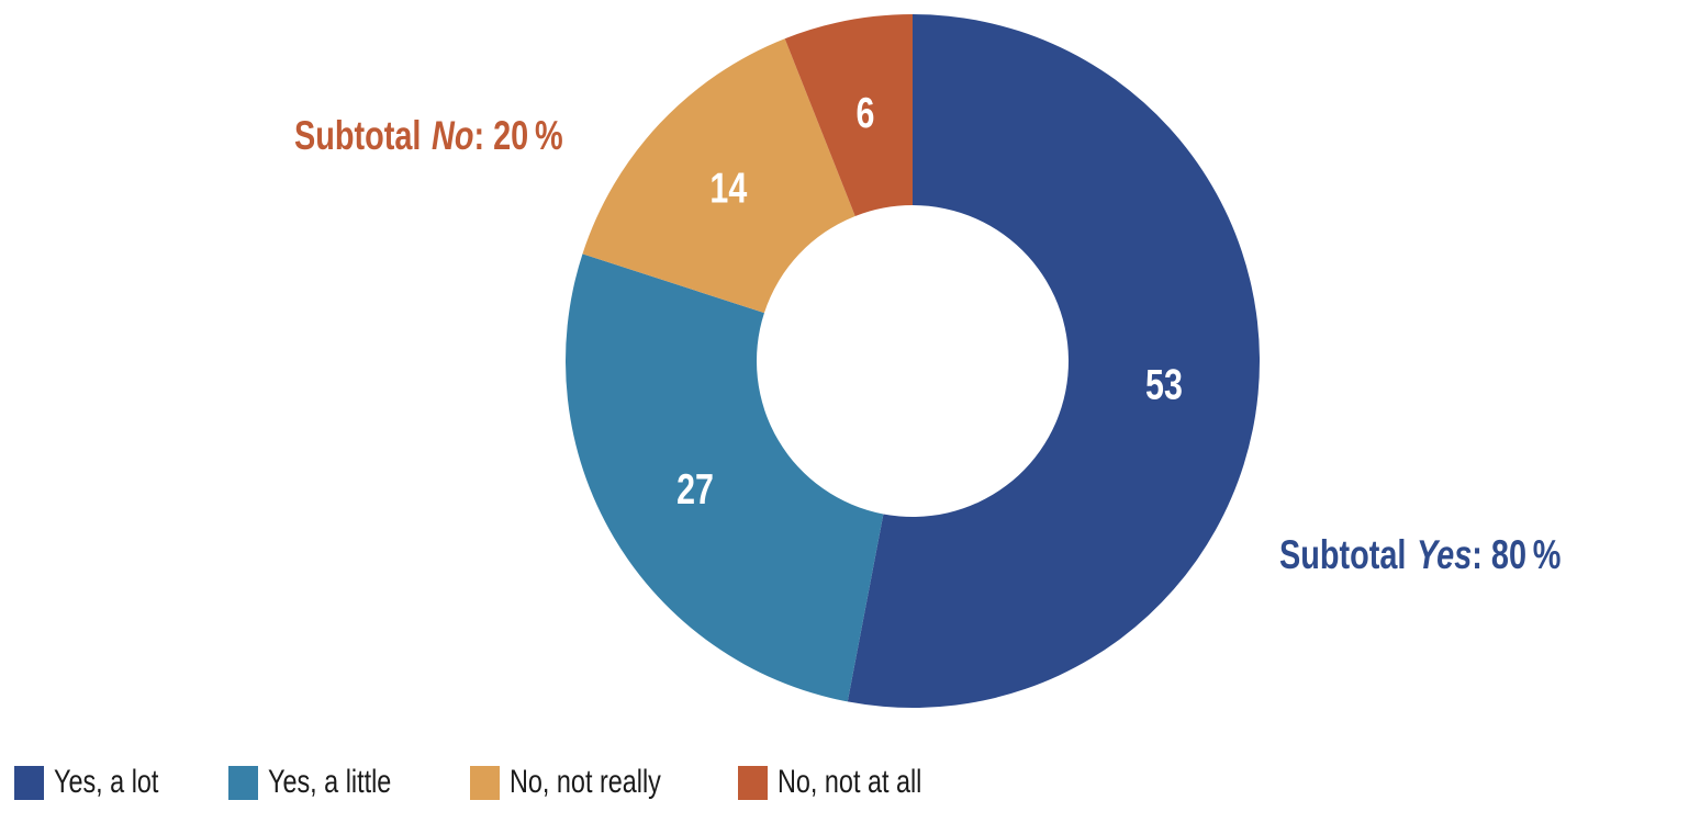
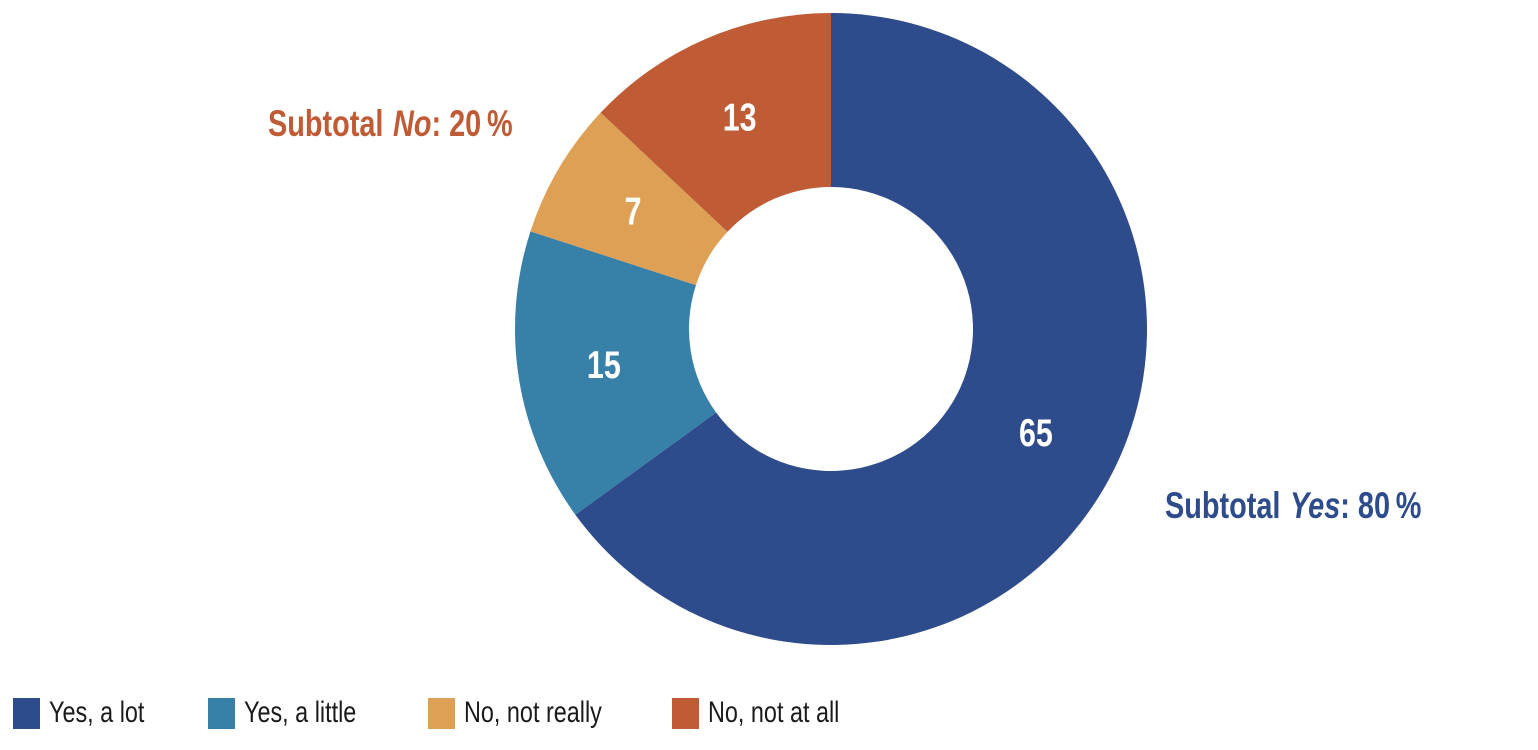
Yes, a lot: 53 -> 65
Yes, a little: 27 -> 15
No, not really: 14 -> 7
No, not at all: 6 -> 13
